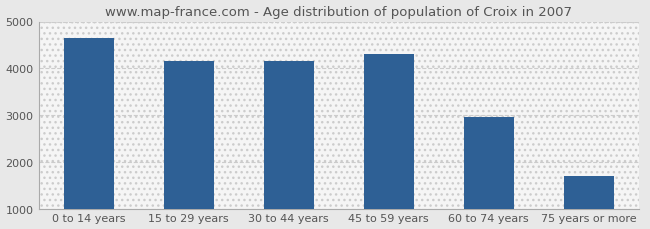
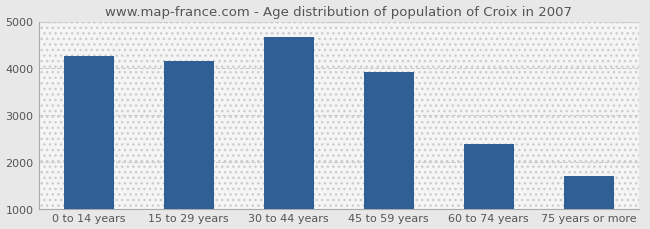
0 to 14 years: 4650 -> 4270
30 to 44 years: 4150 -> 4660
45 to 59 years: 4300 -> 3910
60 to 74 years: 2950 -> 2380
